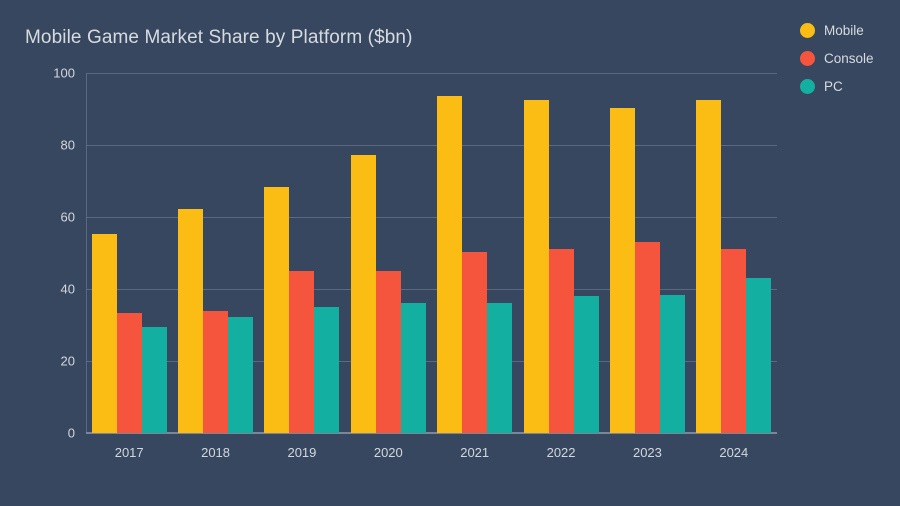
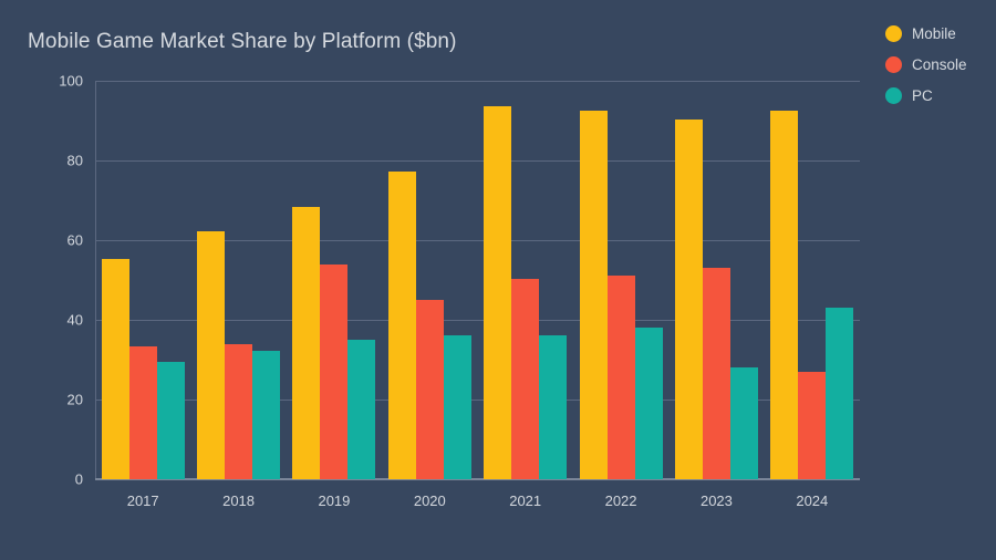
Console/2019: 45 -> 54
PC/2023: 38 -> 28
Console/2024: 51 -> 27
